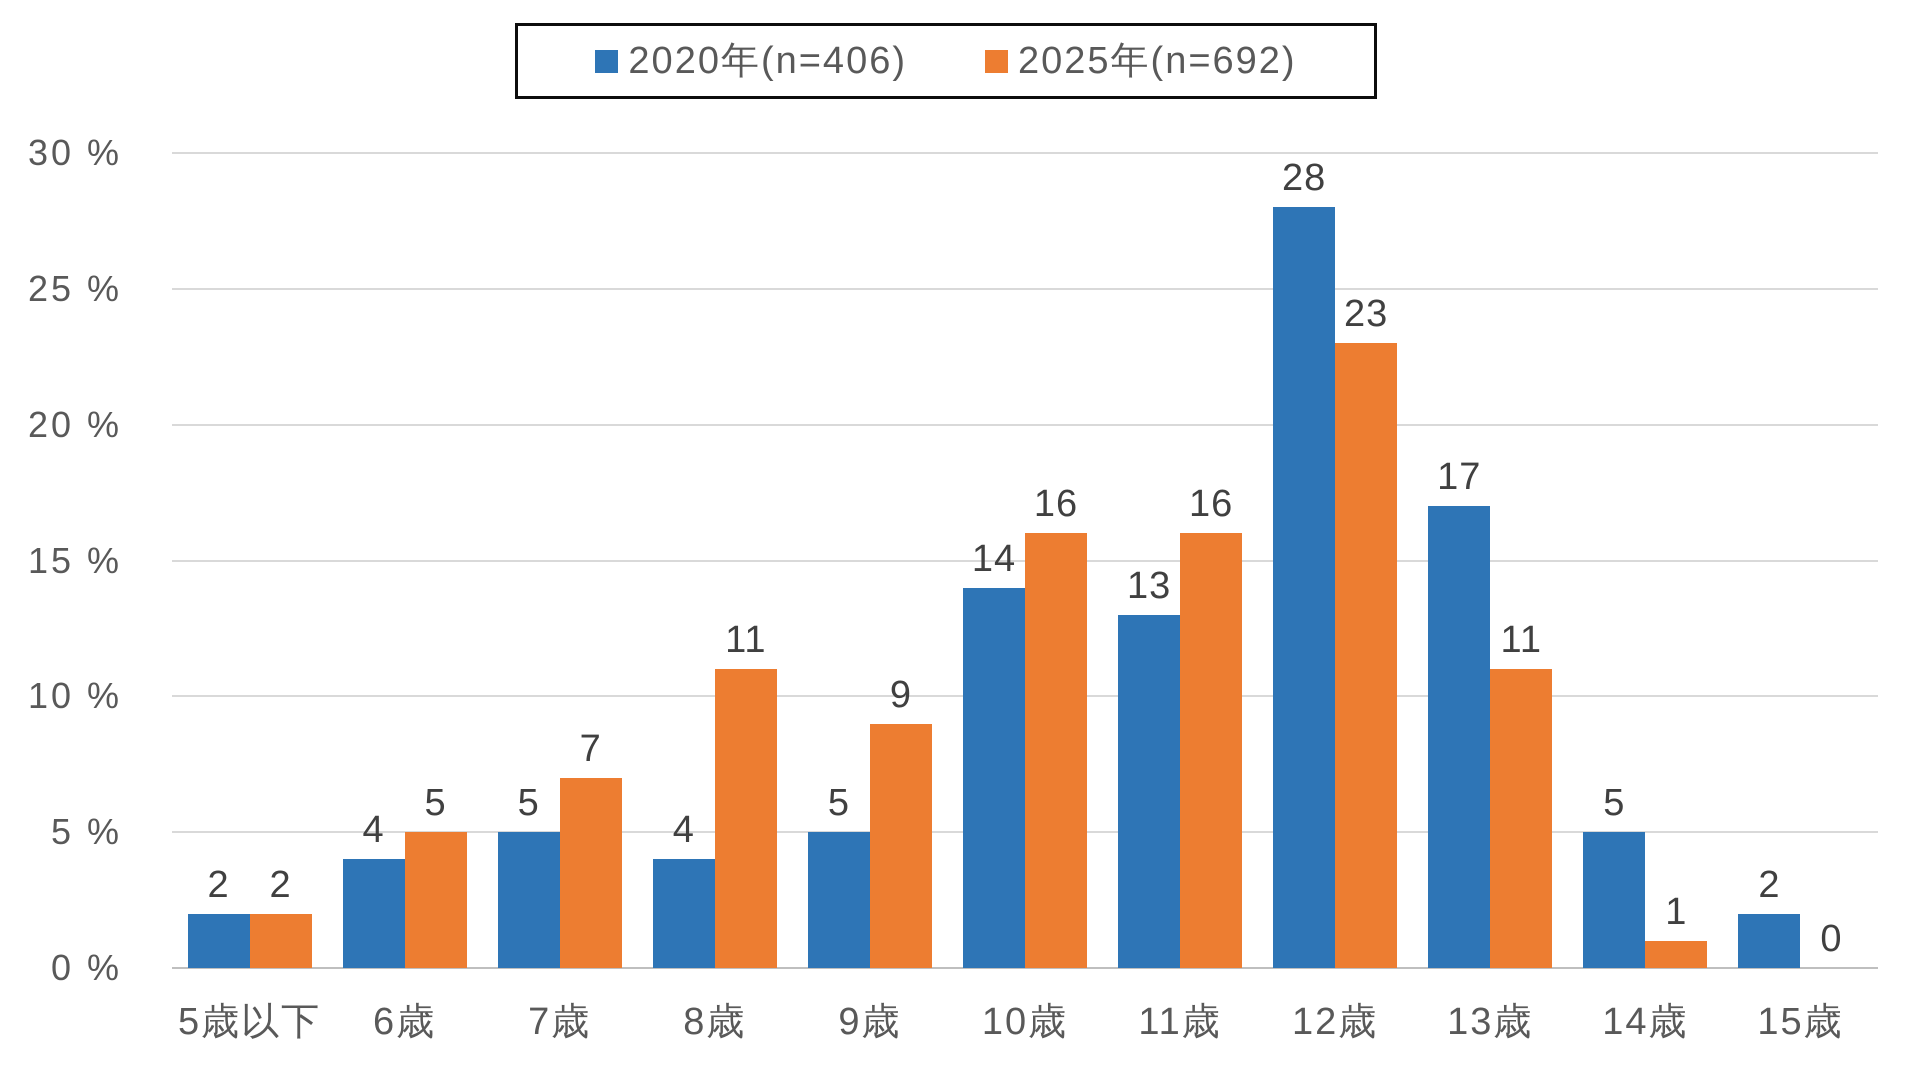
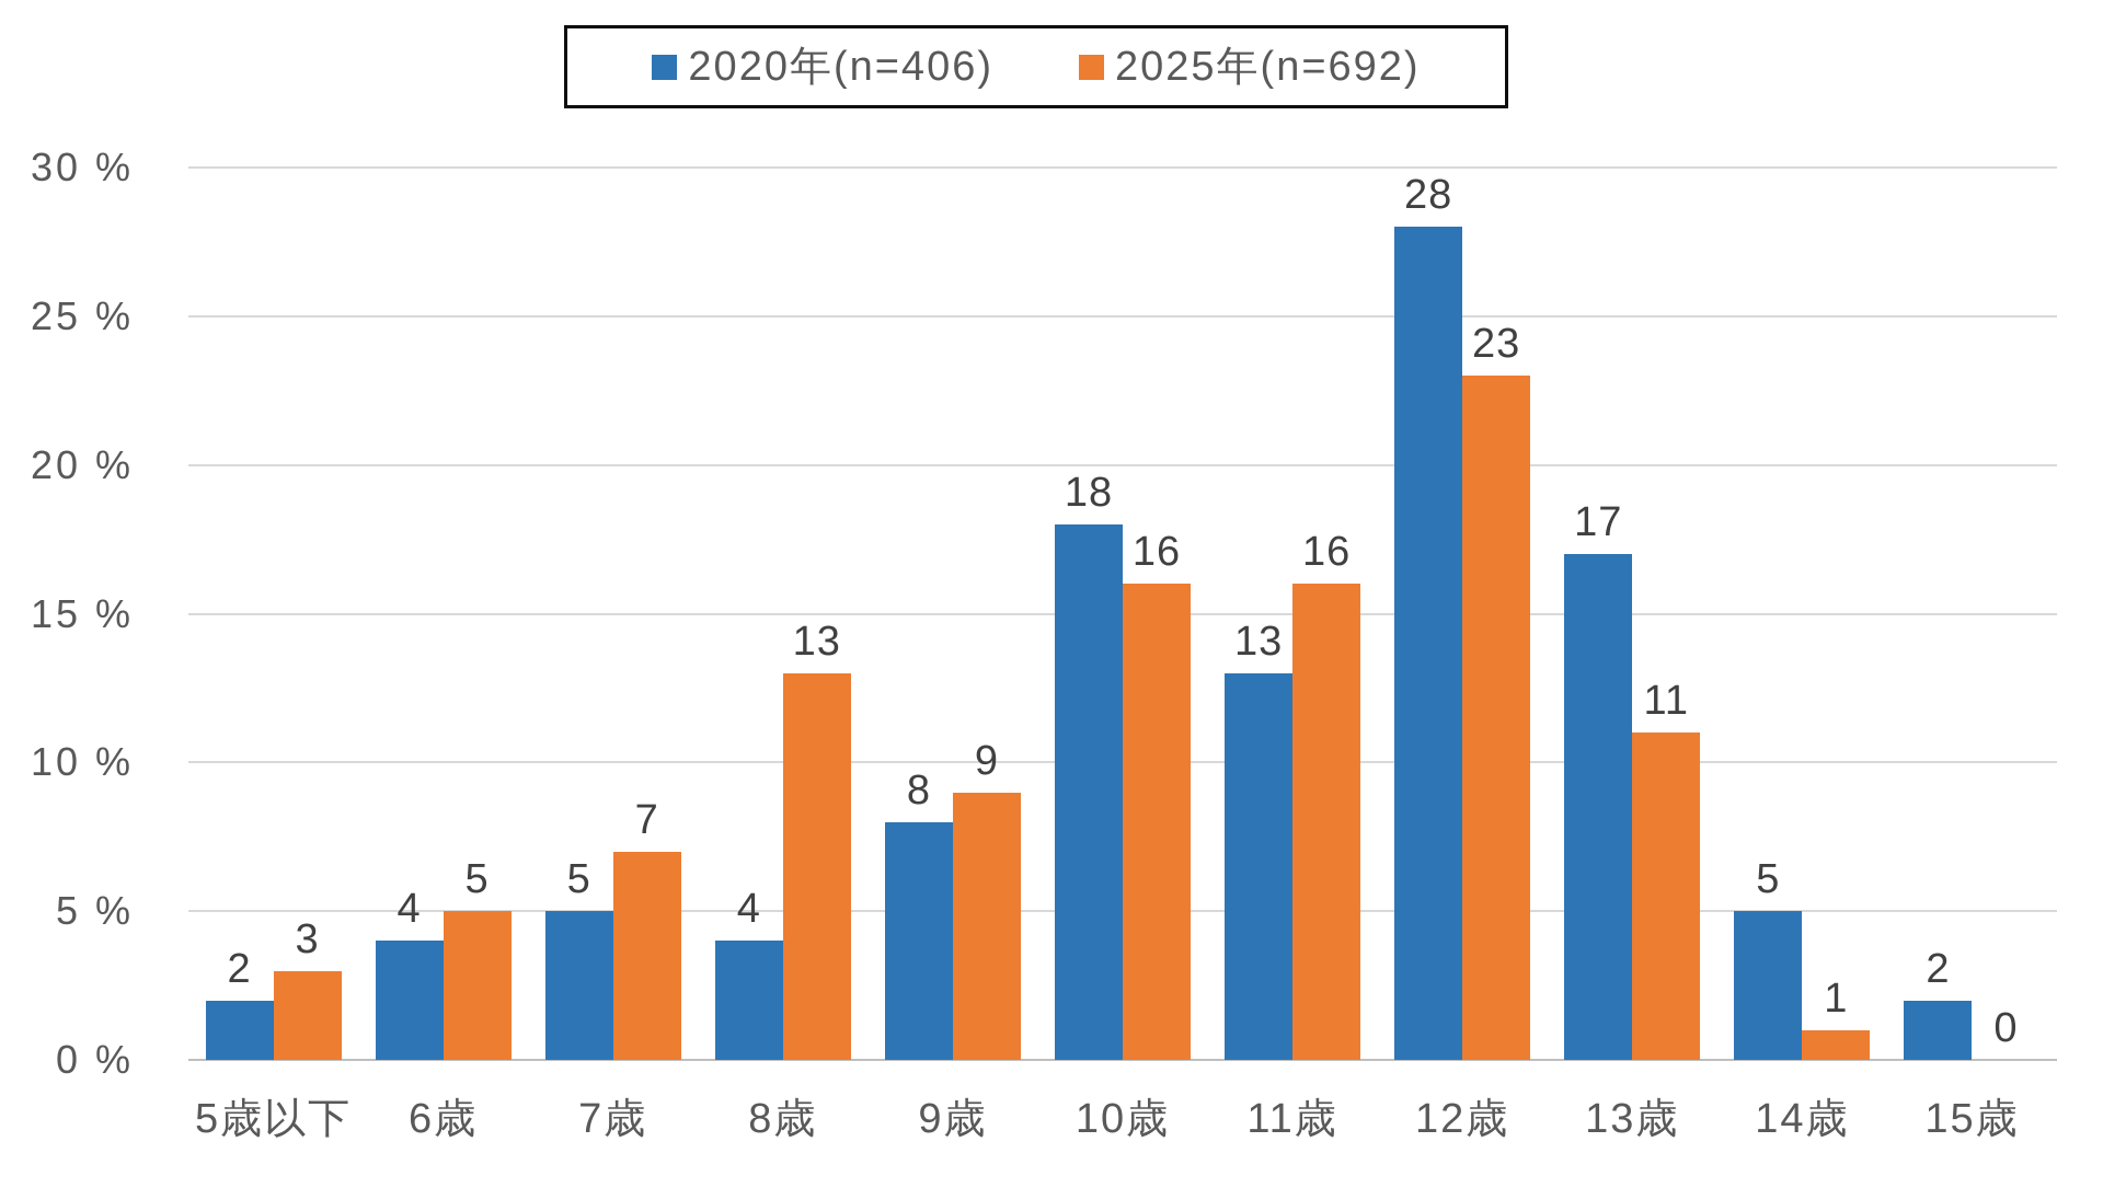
2025年(n=692)/5歳以下: 2 -> 3
2025年(n=692)/8歳: 11 -> 13
2020年(n=406)/9歳: 5 -> 8
2020年(n=406)/10歳: 14 -> 18
